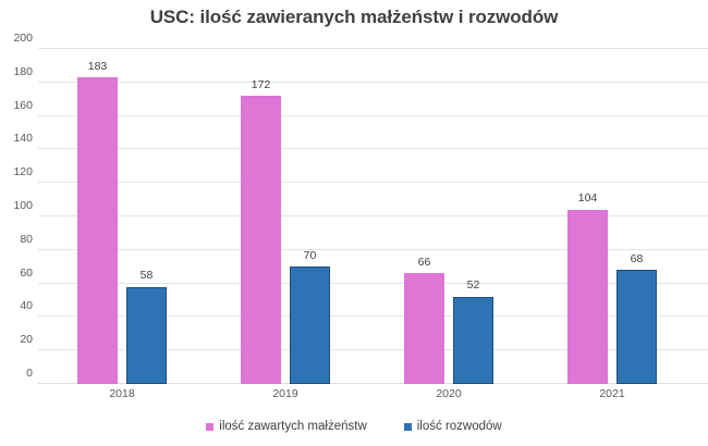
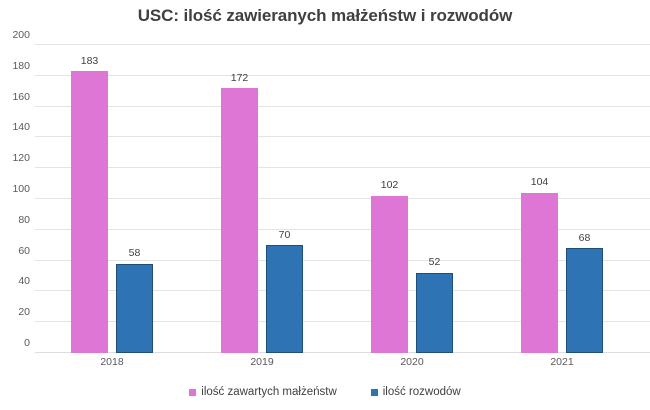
ilość zawartych małżeństw/2020: 66 -> 102
